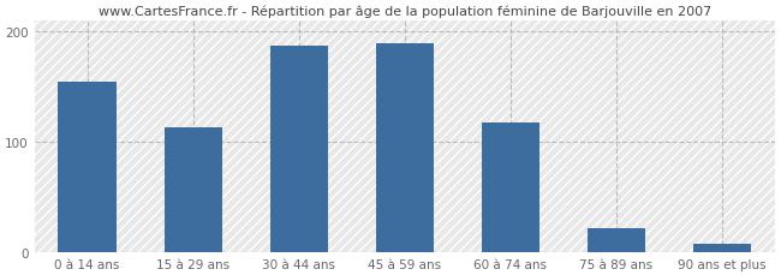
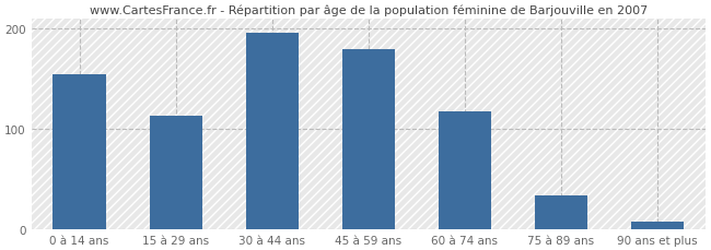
30 à 44 ans: 187 -> 196
45 à 59 ans: 190 -> 180
75 à 89 ans: 22 -> 34
